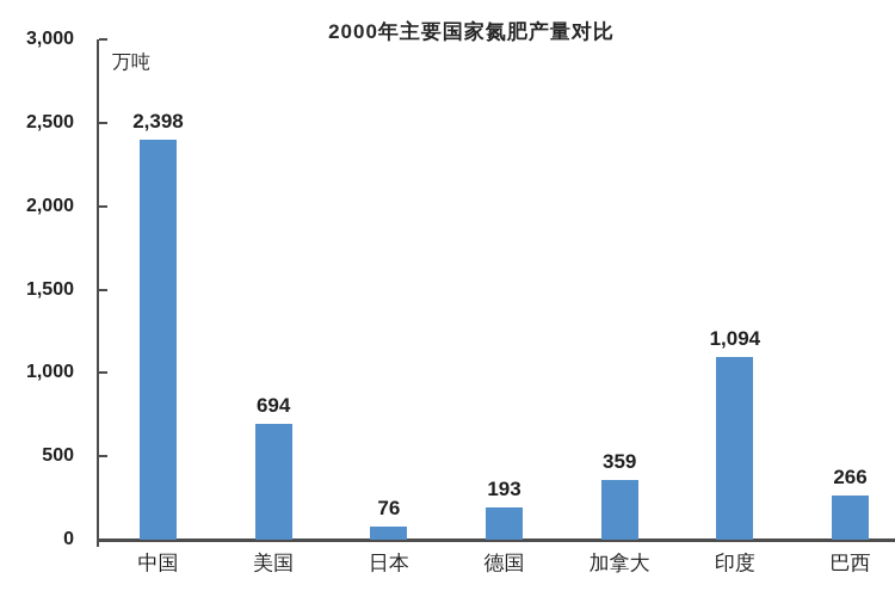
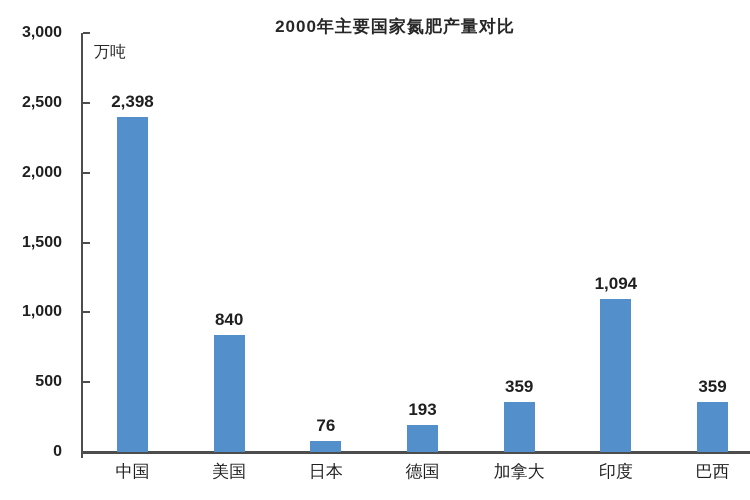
美国: 694 -> 840
巴西: 266 -> 359
